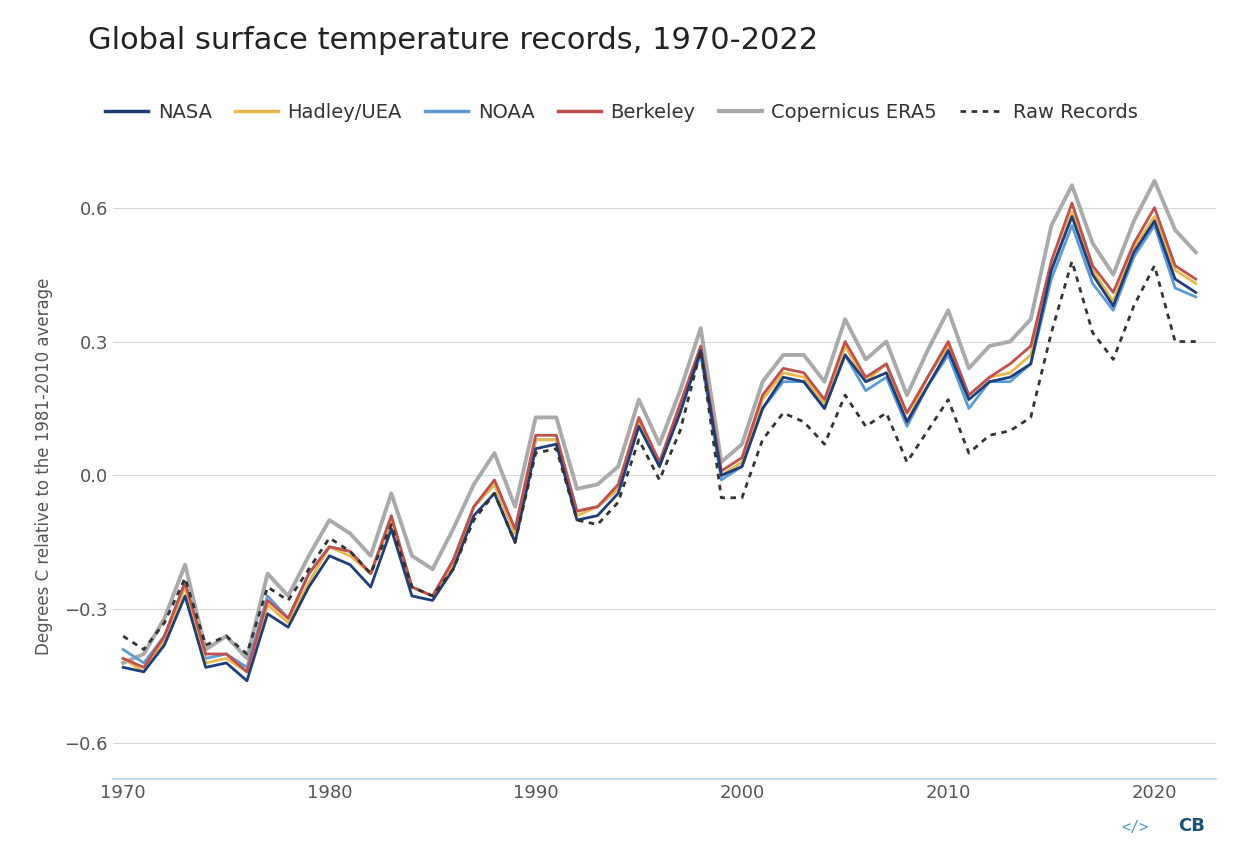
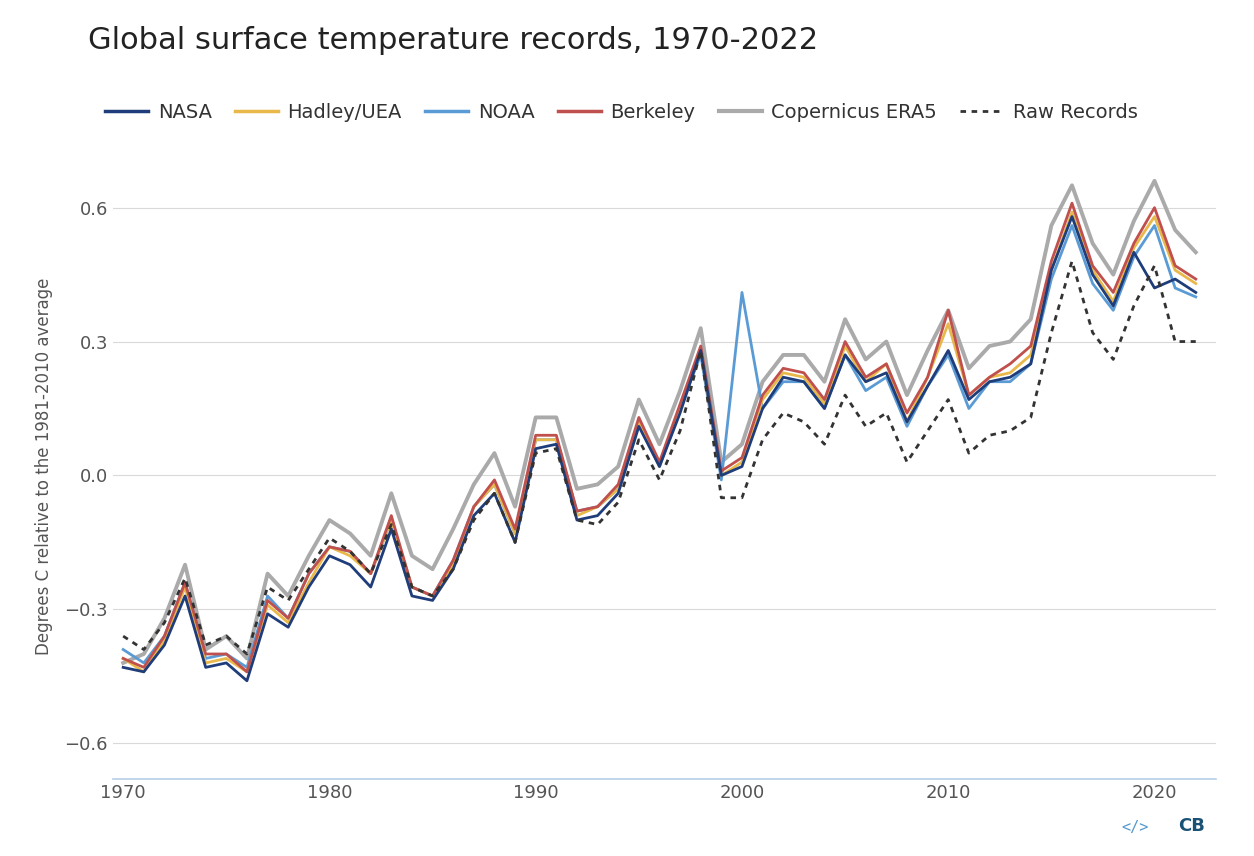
NOAA/2000: 0.02 -> 0.41
Hadley/UEA/2010: 0.29 -> 0.34
Berkeley/2010: 0.30 -> 0.37
NASA/2020: 0.57 -> 0.42
